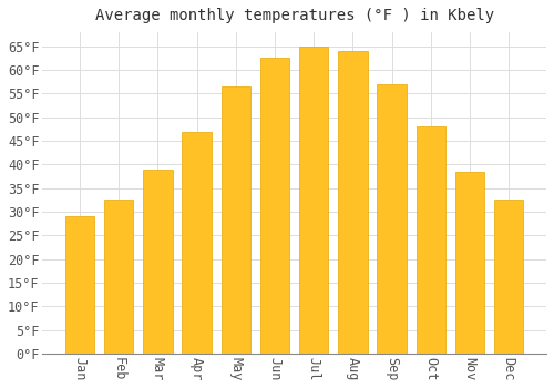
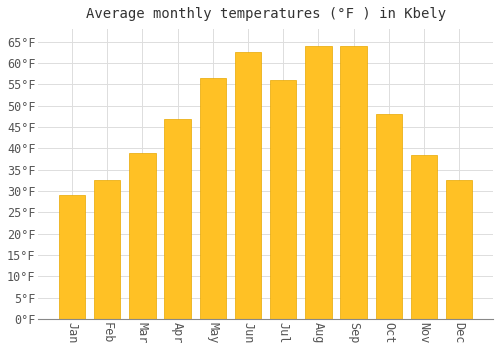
Jul: 65.0°F -> 56.0°F
Sep: 57.0°F -> 64.0°F
